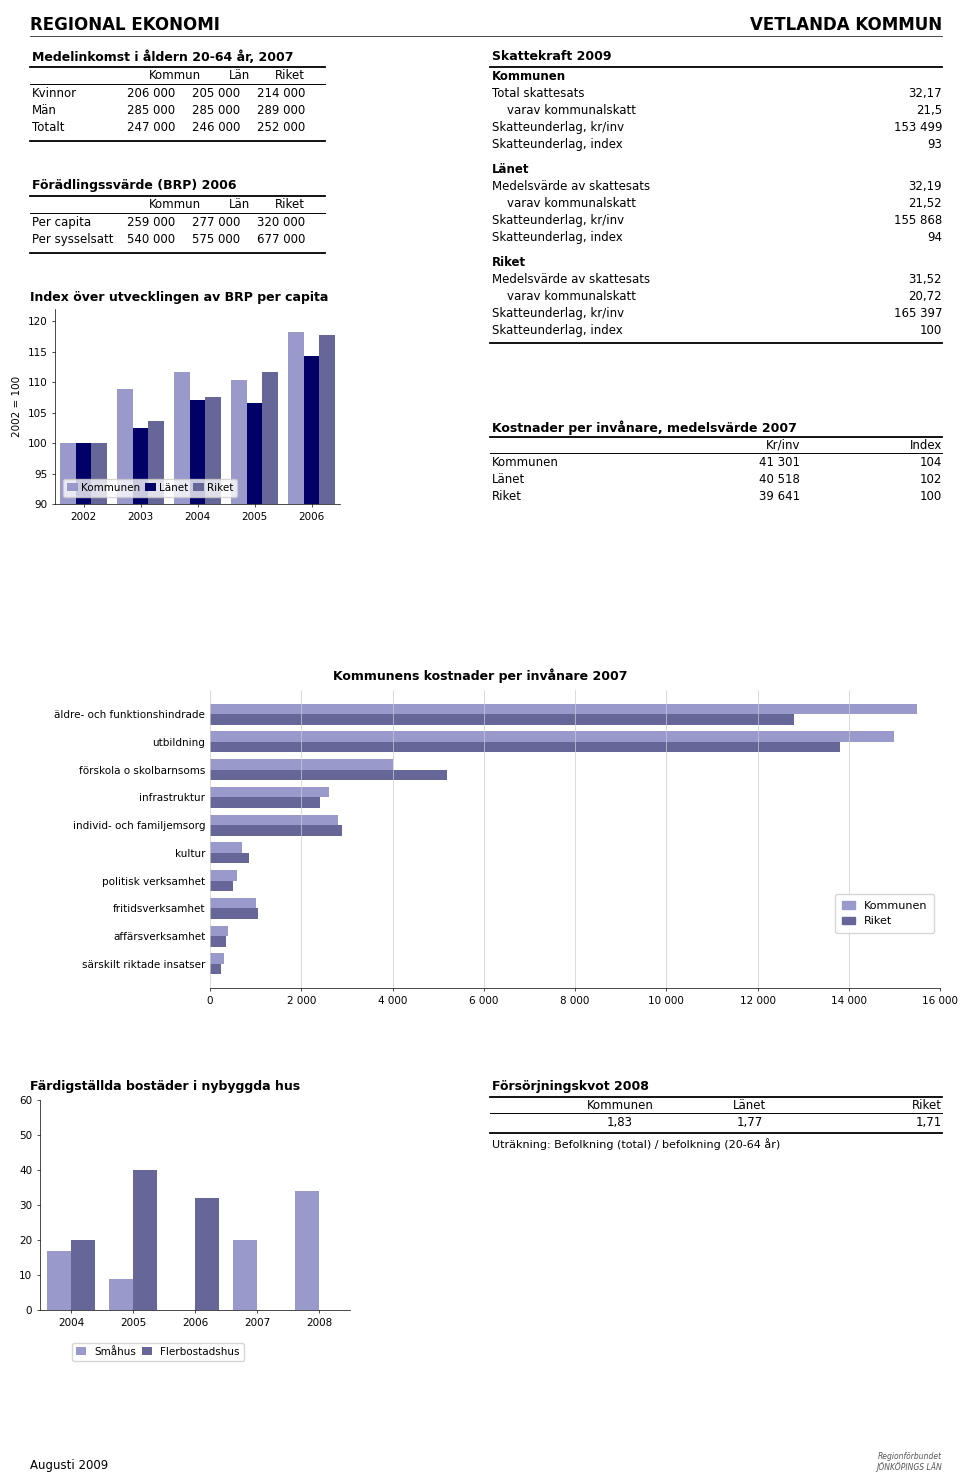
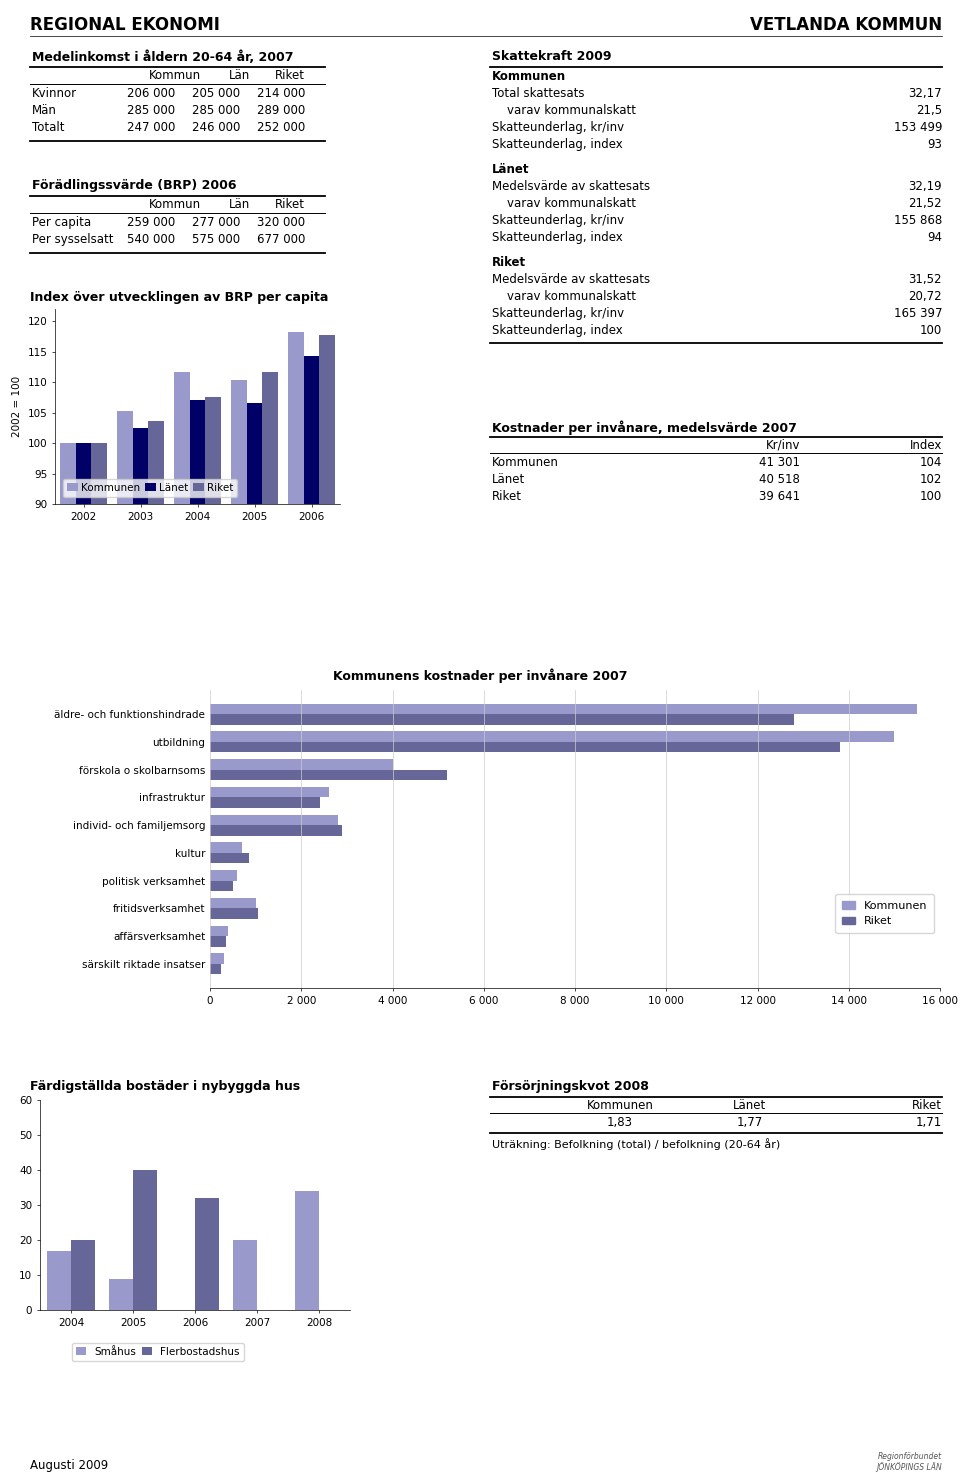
Kommunen/2003: 108.8 -> 105.3
